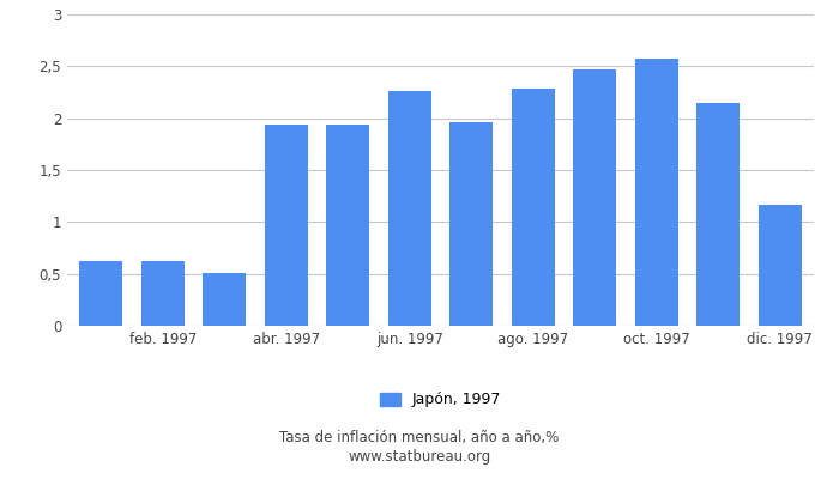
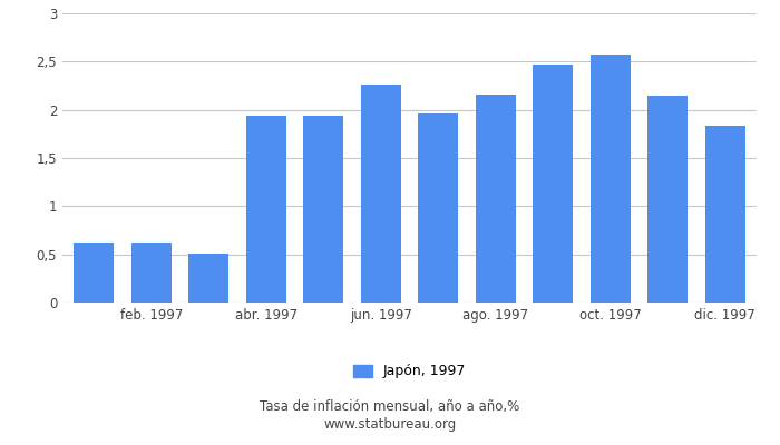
ago. 1997: 2,28 -> 2,16
dic. 1997: 1,16 -> 1,84
